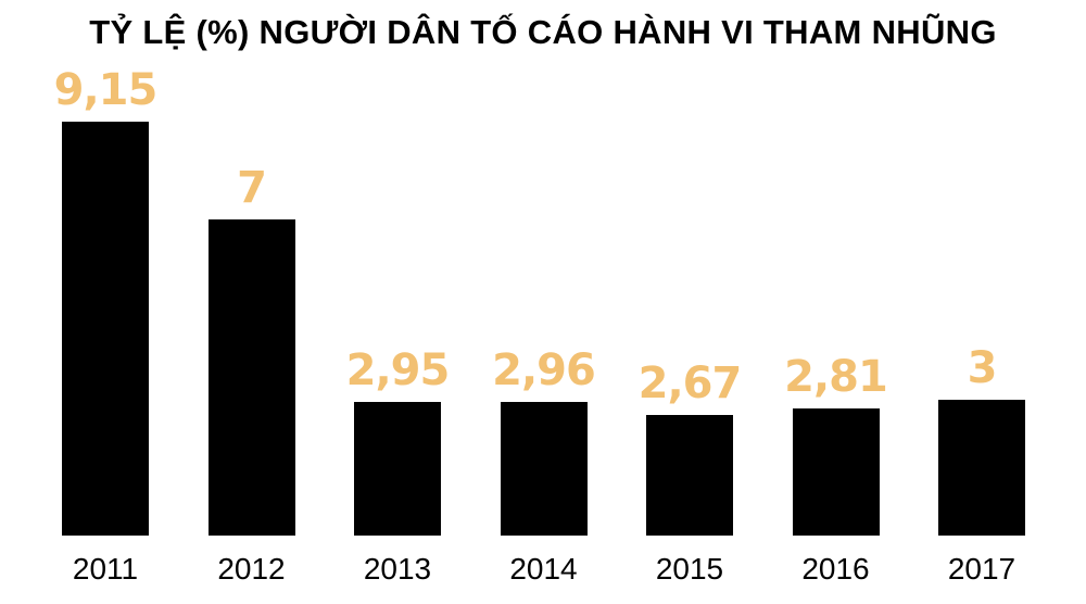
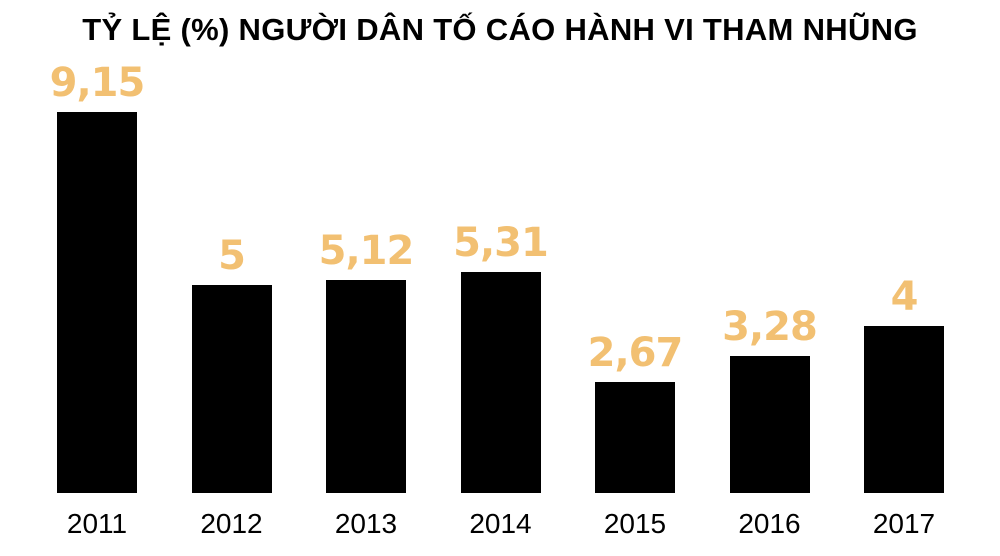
2012: 7 -> 5
2013: 2,95 -> 5,12
2014: 2,96 -> 5,31
2016: 2,81 -> 3,28
2017: 3 -> 4
